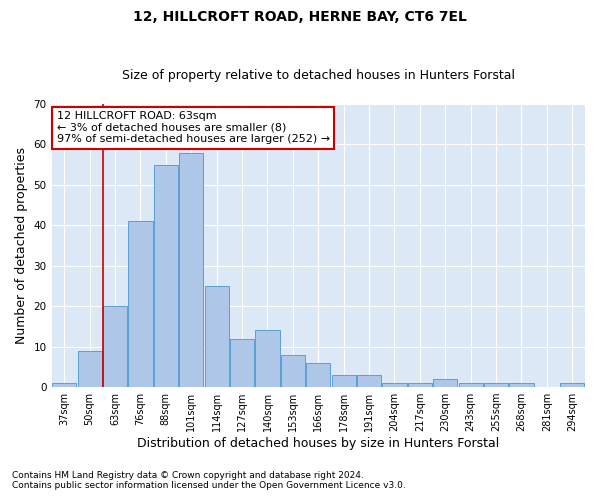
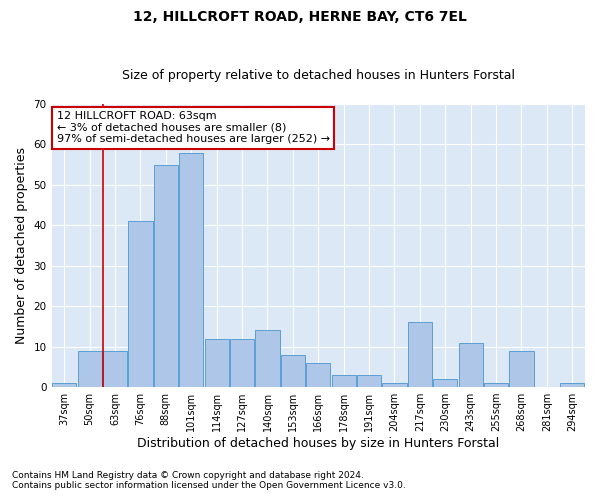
63sqm: 20 -> 9
114sqm: 25 -> 12
217sqm: 1 -> 16
243sqm: 1 -> 11
268sqm: 1 -> 9
